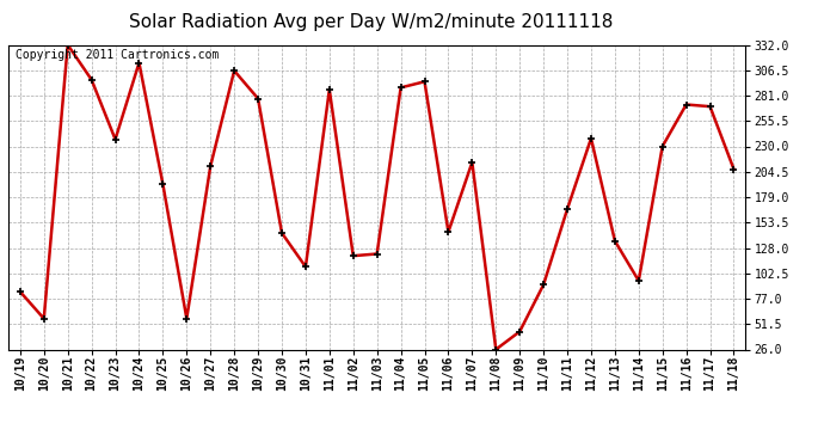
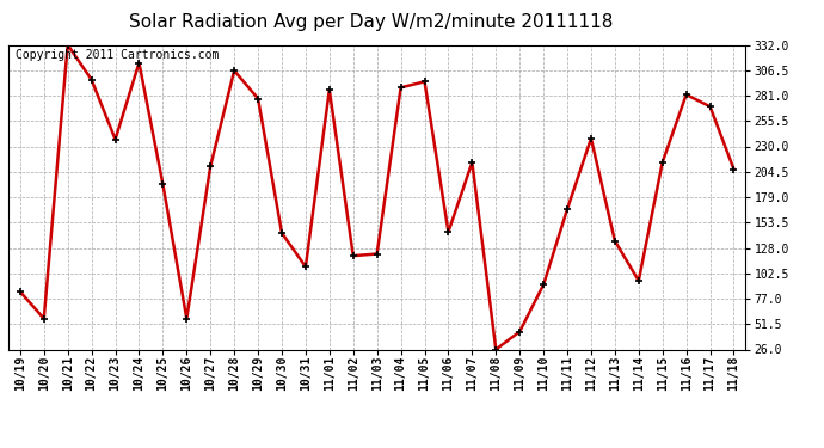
11/15: 230 -> 214
11/16: 272 -> 282
